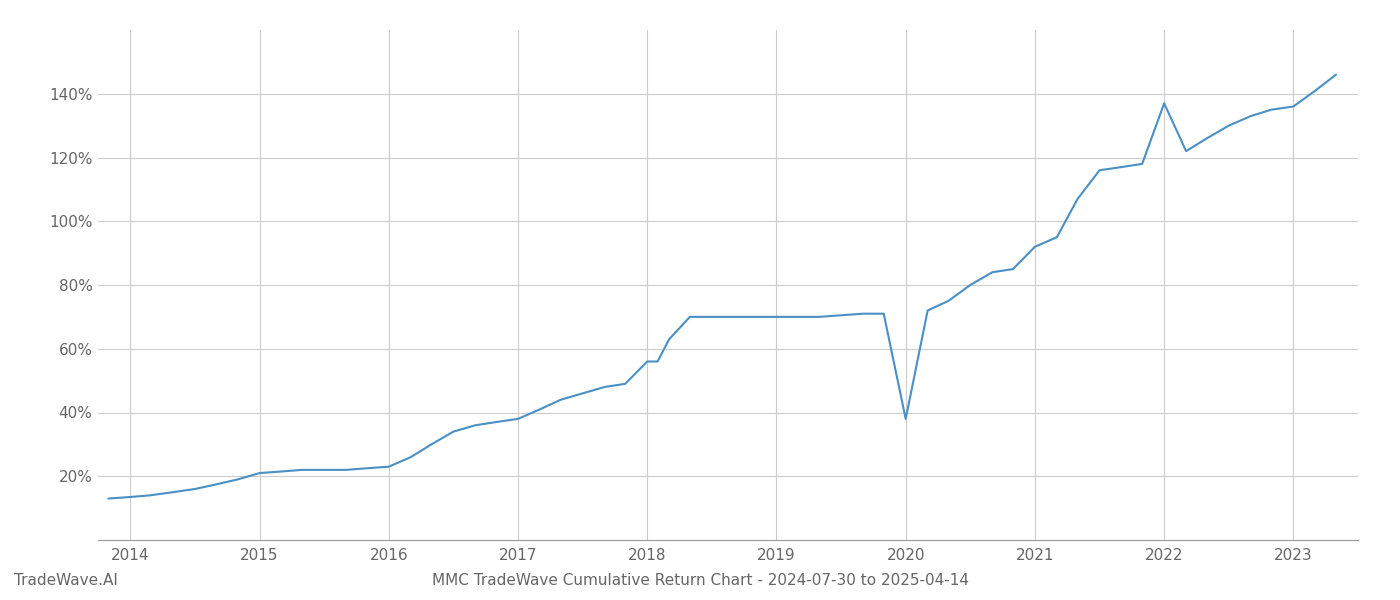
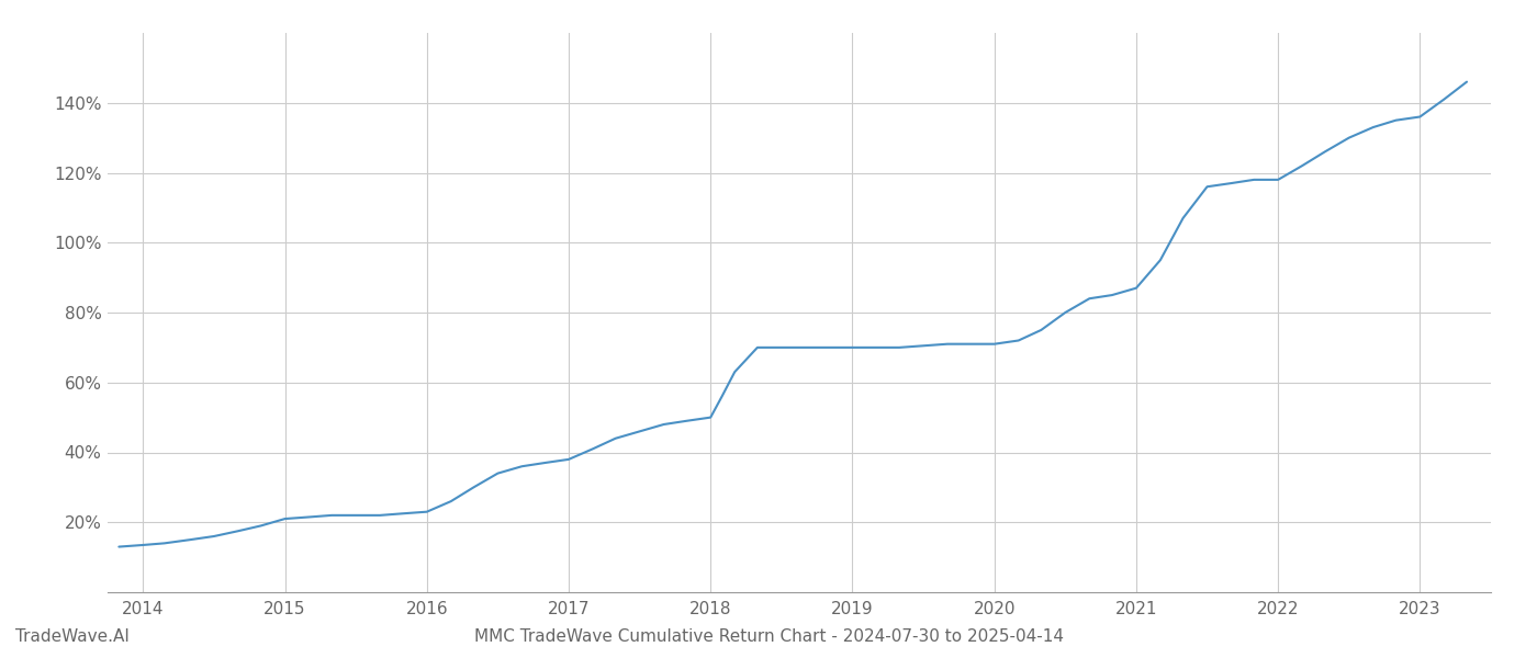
2018: 56.0% -> 50.0%
2020: 38.0% -> 71.0%
2021: 92.0% -> 87.0%
2022: 137.0% -> 118.0%
